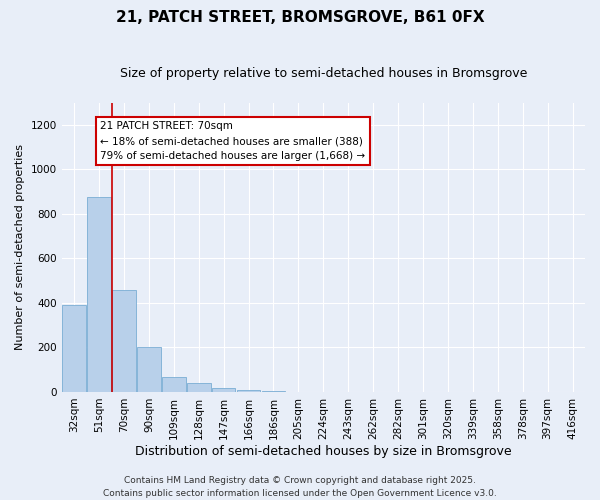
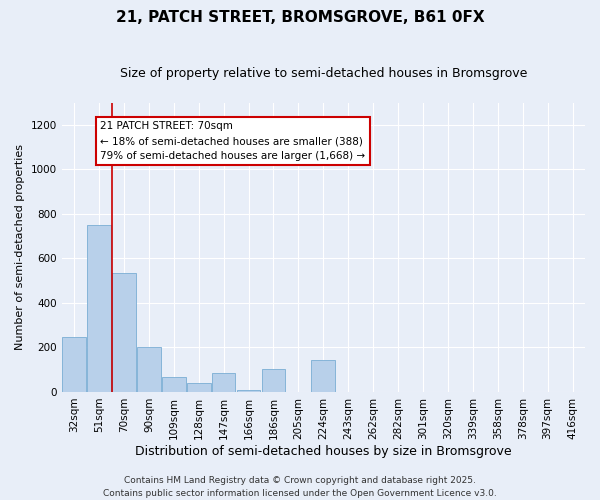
32sqm: 390 -> 245
51sqm: 875 -> 750
70sqm: 460 -> 535
147sqm: 20 -> 85
186sqm: 5 -> 105
224sqm: 1 -> 145
